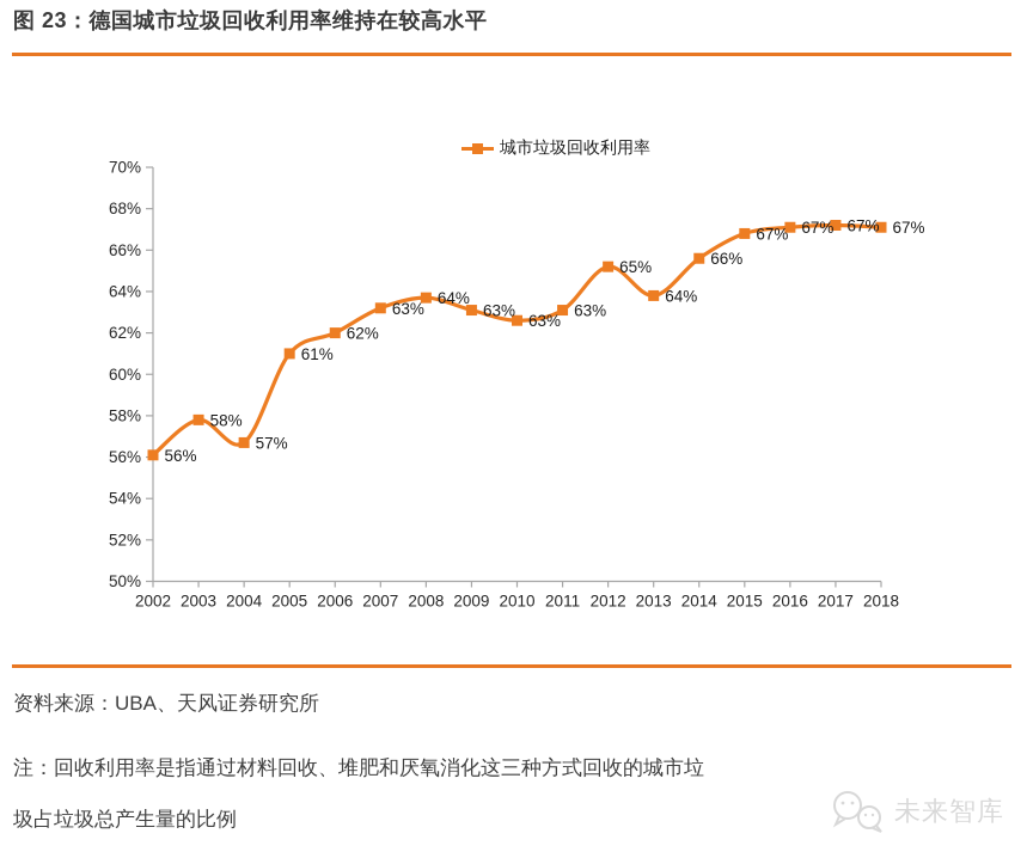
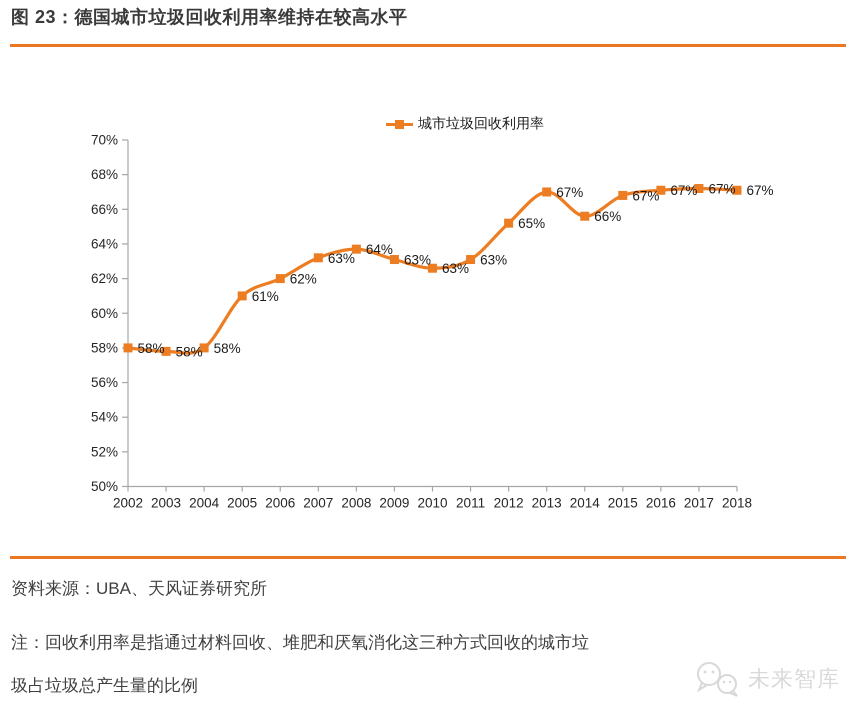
2002: 56% -> 58%
2004: 57% -> 58%
2013: 64% -> 67%
